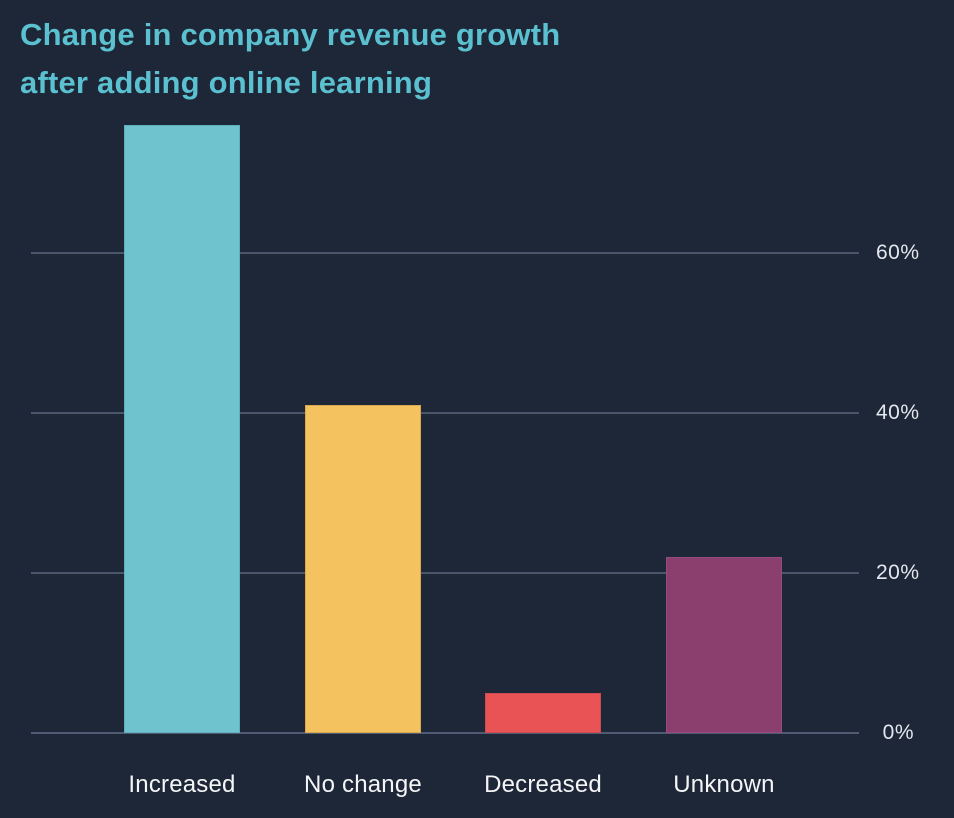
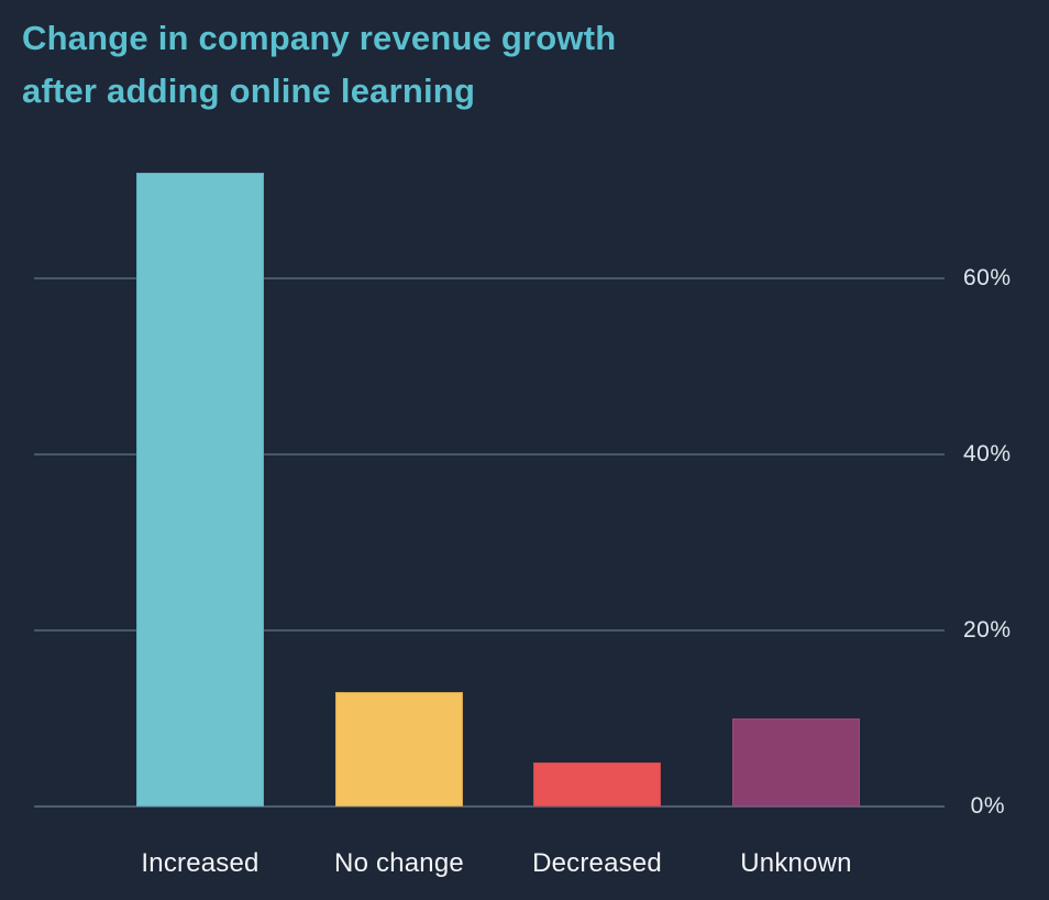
Increased: 76% -> 72%
No change: 41% -> 13%
Unknown: 22% -> 10%
